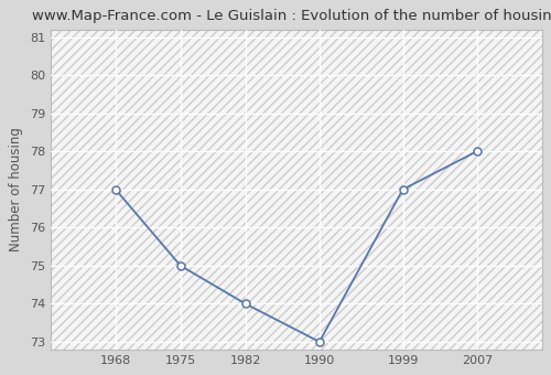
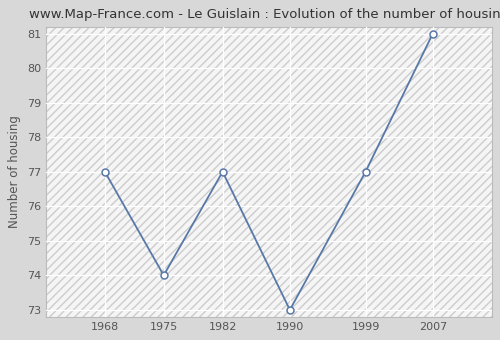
1975: 75 -> 74
1982: 74 -> 77
2007: 78 -> 81
